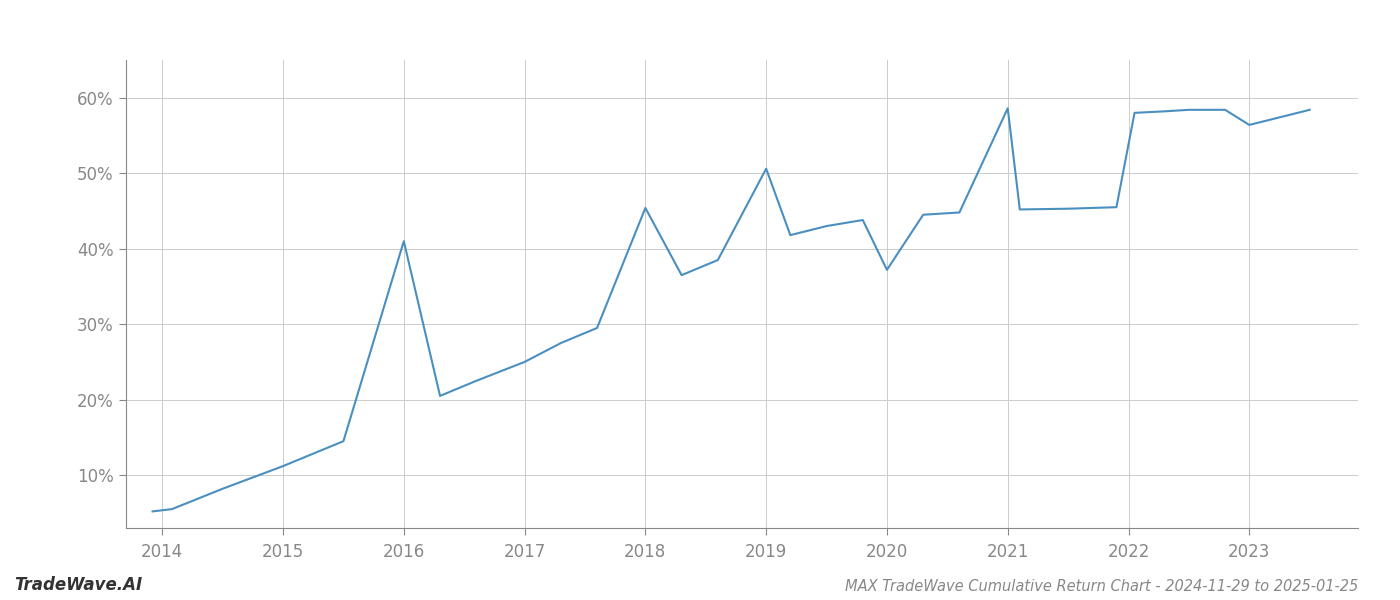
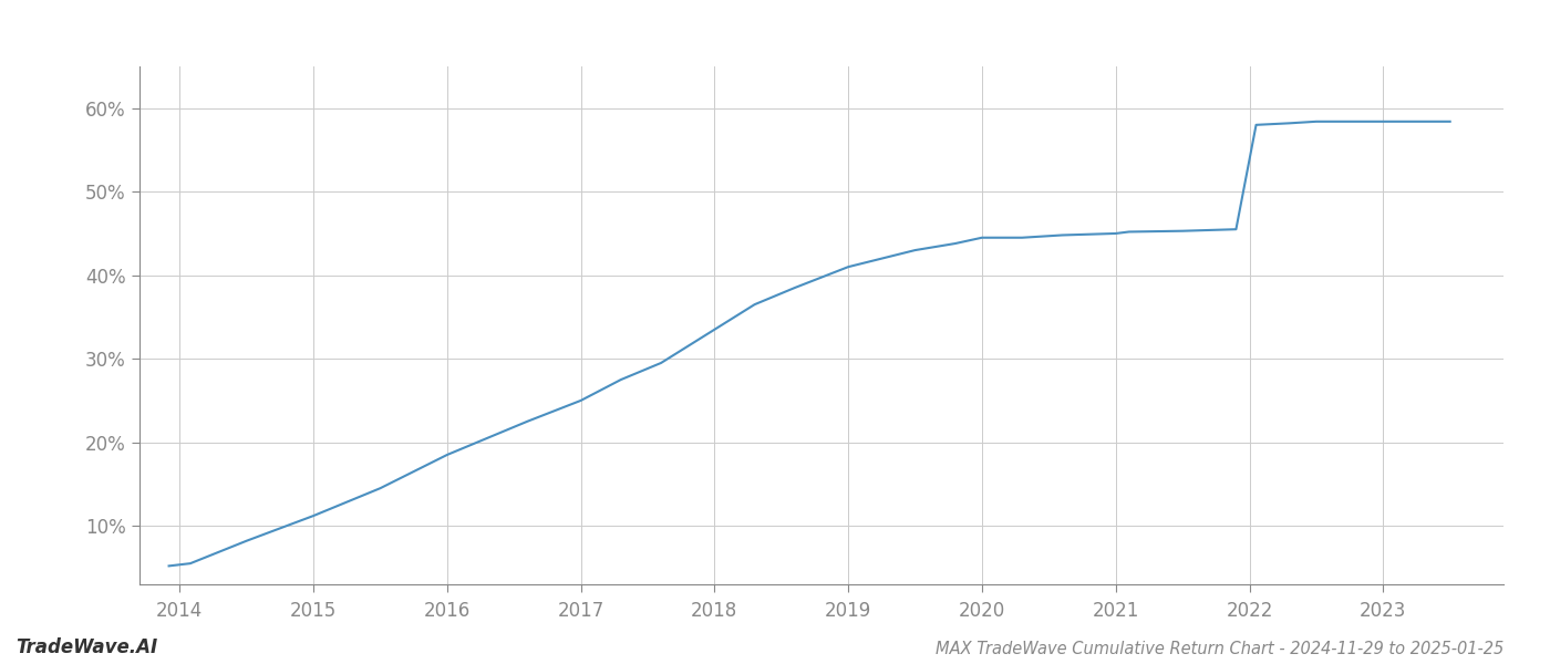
2016: 41.0% -> 18.5%
2018: 45.4% -> 33.5%
2019: 50.6% -> 41.0%
2020: 37.2% -> 44.5%
2021: 58.6% -> 45.0%
2023: 56.4% -> 58.4%
